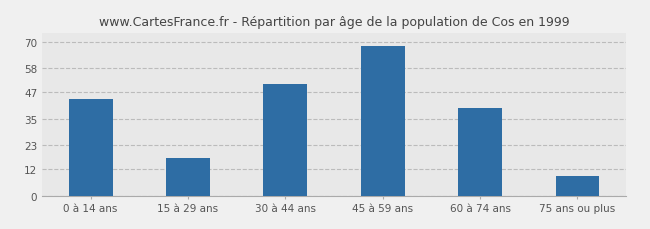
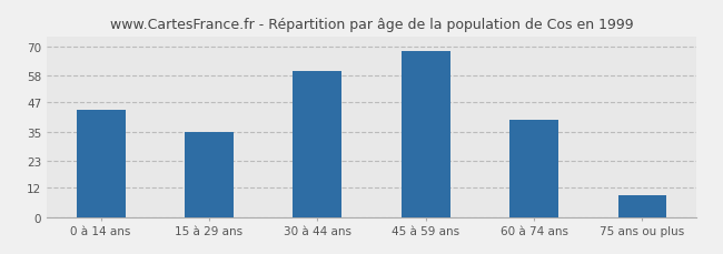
15 à 29 ans: 17 -> 35
30 à 44 ans: 51 -> 60
